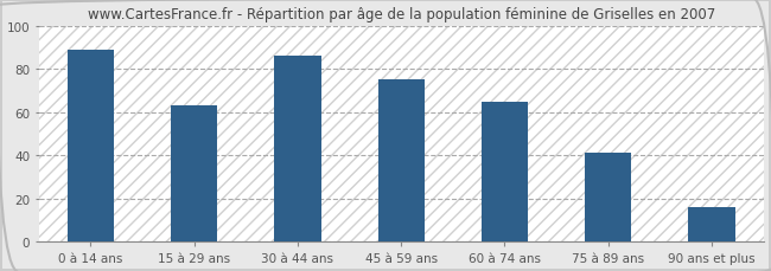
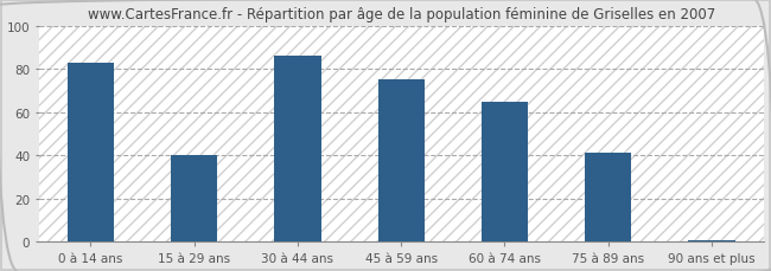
0 à 14 ans: 89 -> 83
15 à 29 ans: 63 -> 40
90 ans et plus: 16 -> 1
